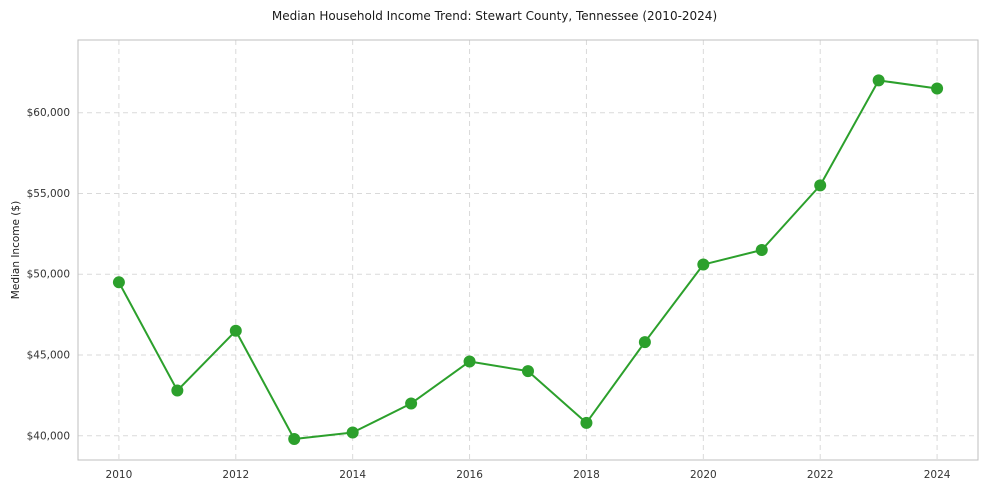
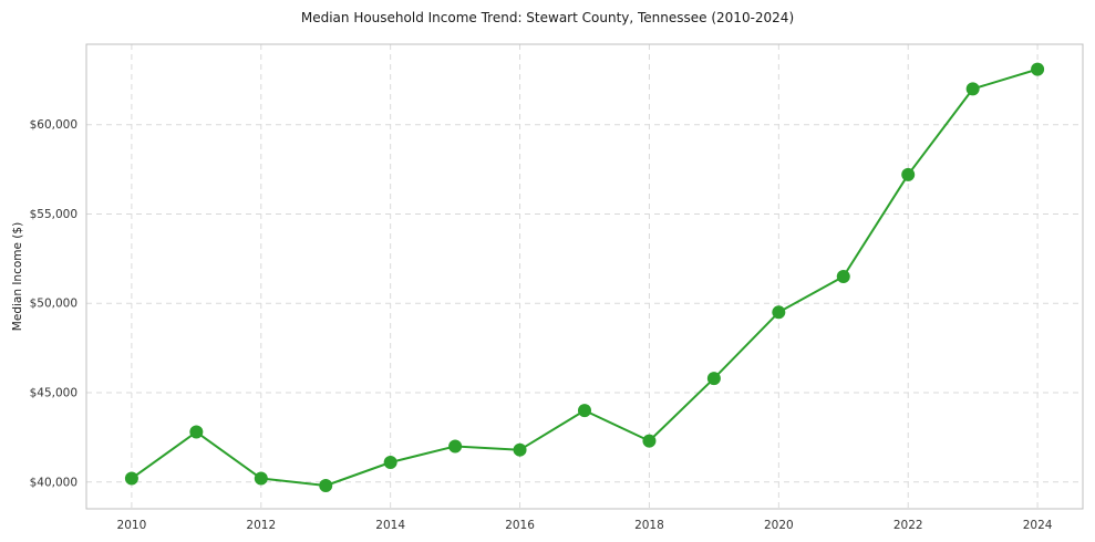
2010: $49500 -> $40200
2012: $46500 -> $40200
2014: $40200 -> $41100
2016: $44600 -> $41800
2018: $40800 -> $42300
2020: $50600 -> $49500
2022: $55500 -> $57200
2024: $61500 -> $63100
